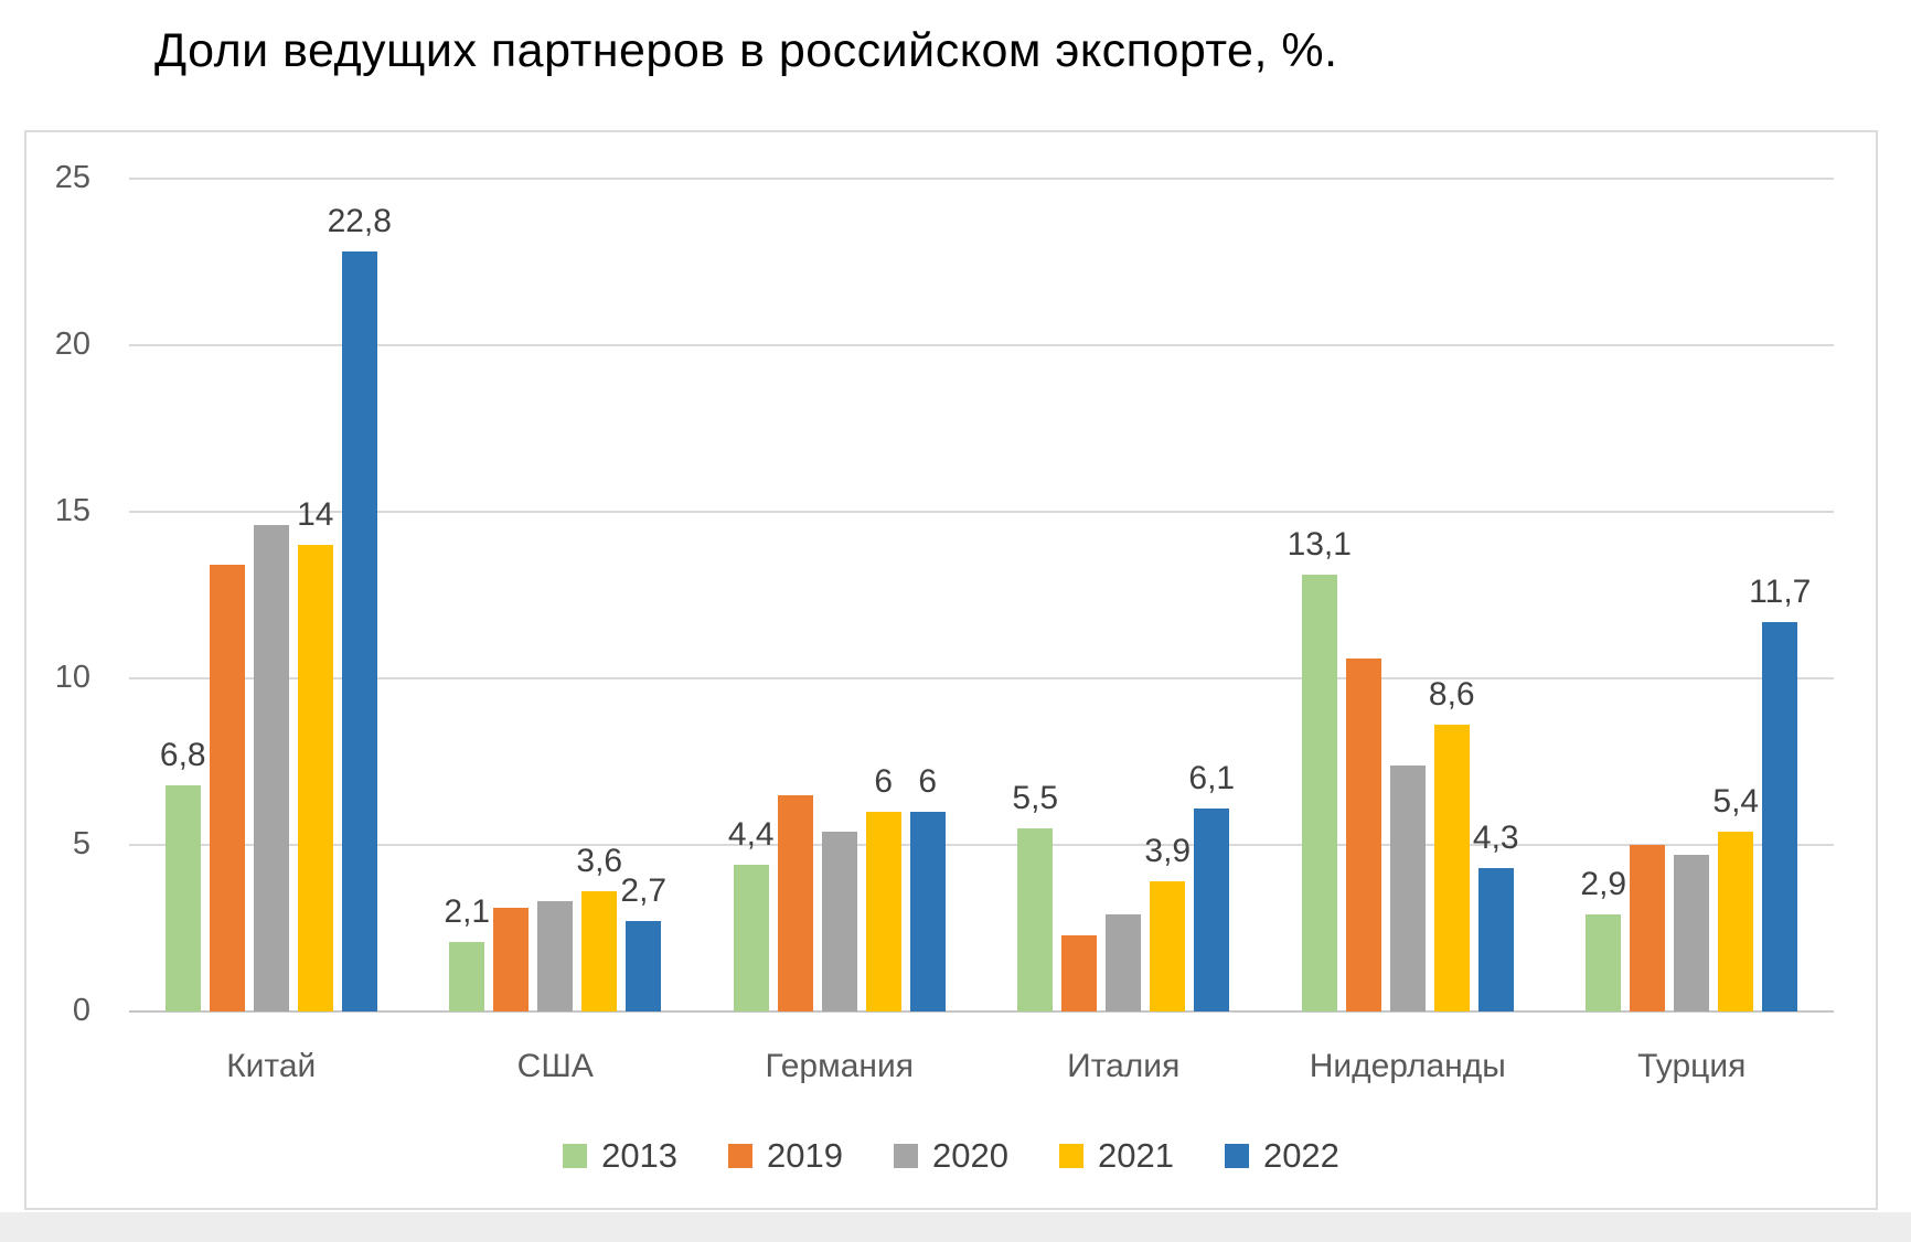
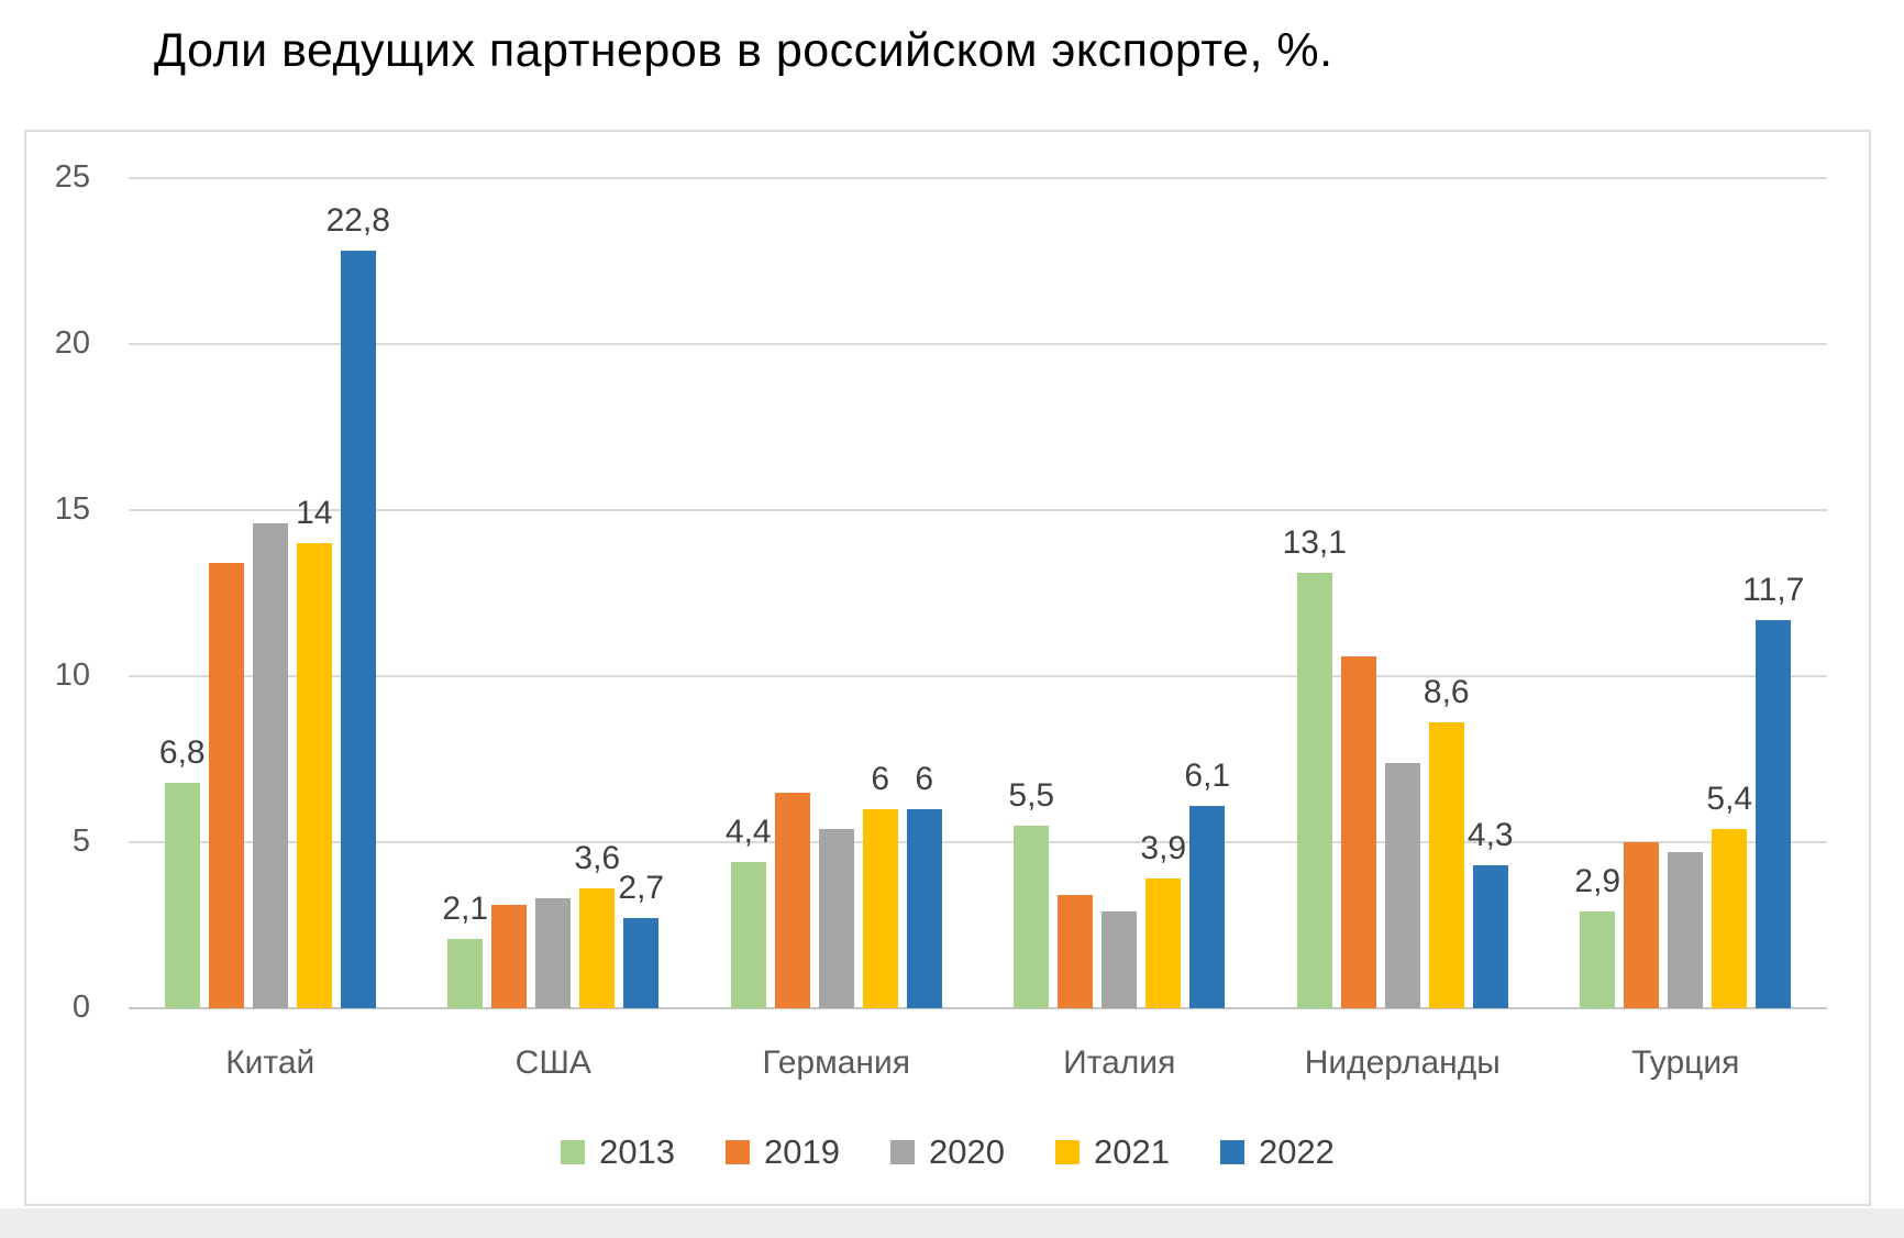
2019/Италия: 2.3 -> 3.4
